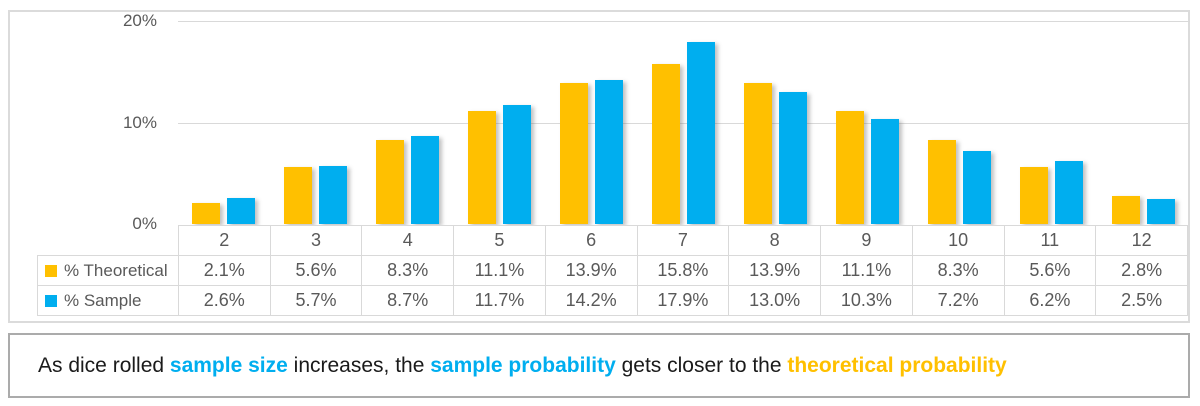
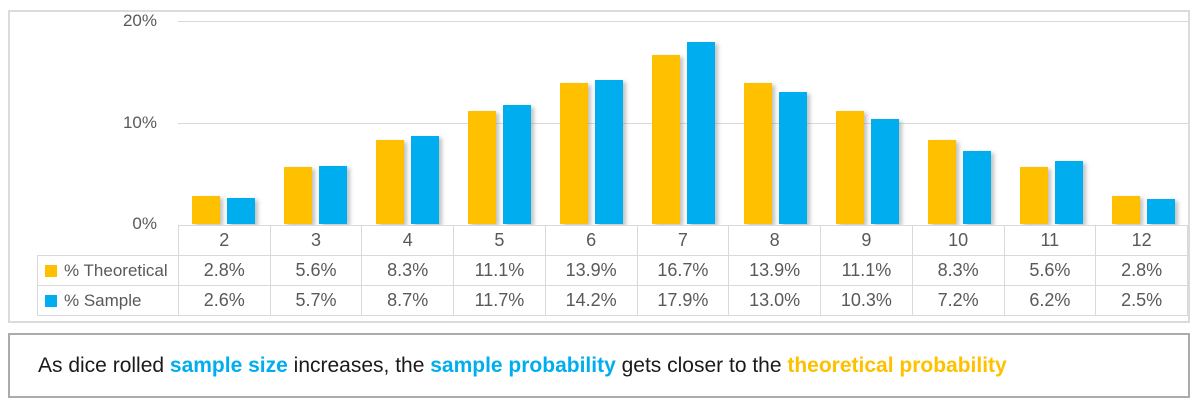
% Theoretical/2: 2.1% -> 2.8%
% Theoretical/7: 15.8% -> 16.7%
